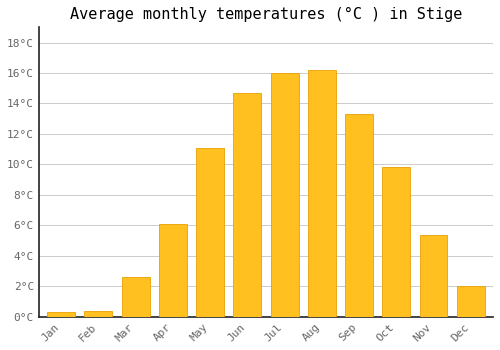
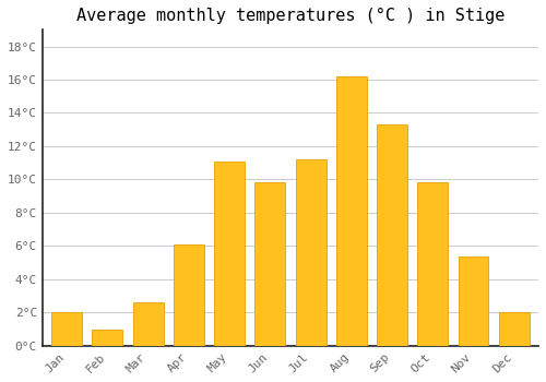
Jan: 0.3°C -> 2.0°C
Feb: 0.4°C -> 1.0°C
Jun: 14.7°C -> 9.8°C
Jul: 16.0°C -> 11.2°C
